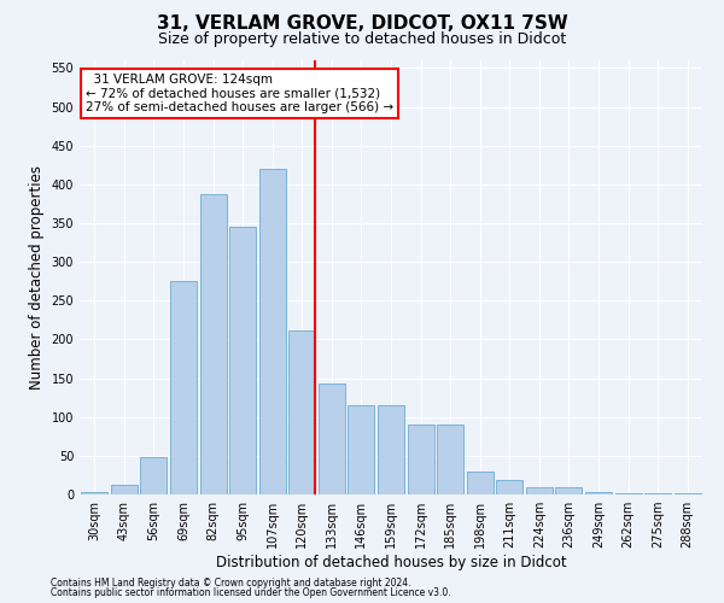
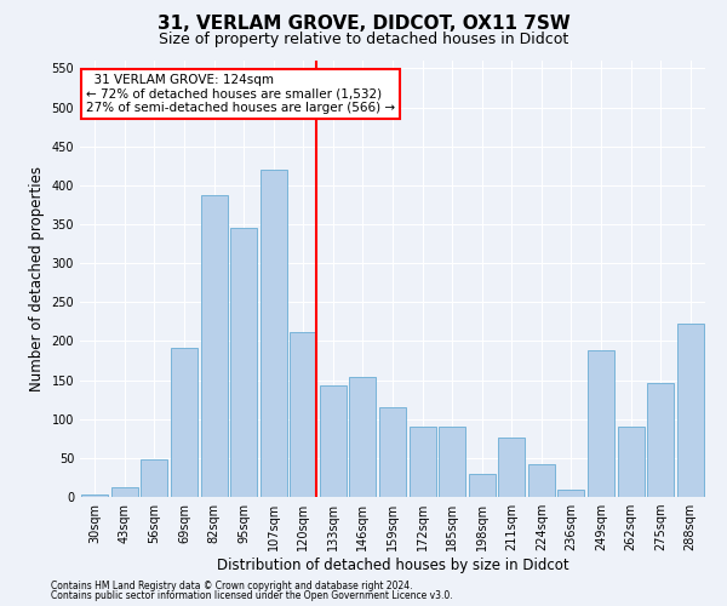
69sqm: 275 -> 192
146sqm: 115 -> 154
211sqm: 18 -> 76
224sqm: 10 -> 42
249sqm: 3 -> 188
262sqm: 2 -> 90
275sqm: 1 -> 146
288sqm: 2 -> 222
